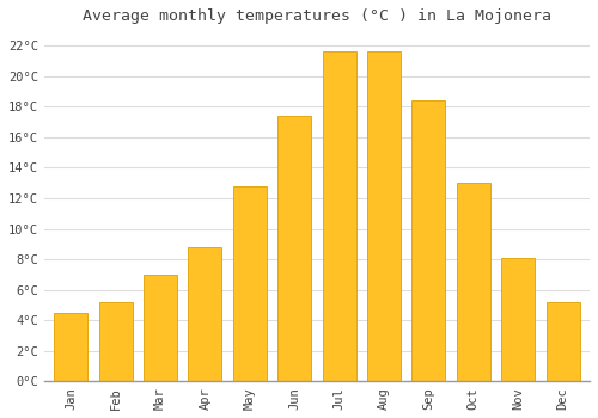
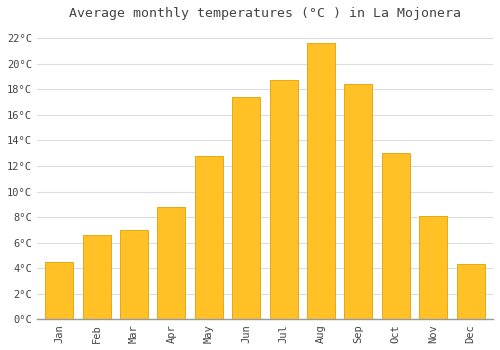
Feb: 5.2°C -> 6.6°C
Jul: 21.6°C -> 18.7°C
Dec: 5.2°C -> 4.3°C
